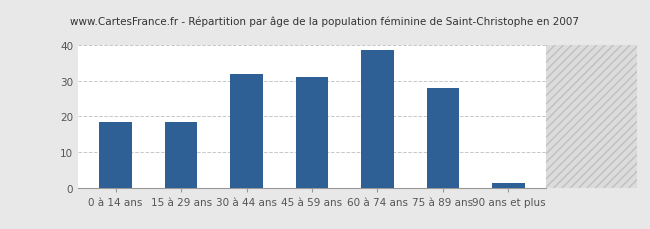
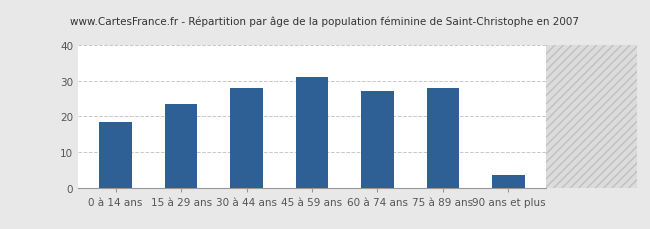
15 à 29 ans: 18.5 -> 23.5
30 à 44 ans: 32.0 -> 28.0
60 à 74 ans: 38.5 -> 27.0
90 ans et plus: 1.2 -> 3.5
